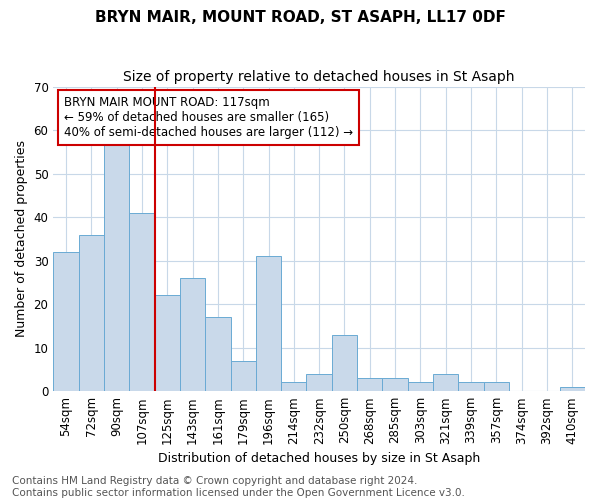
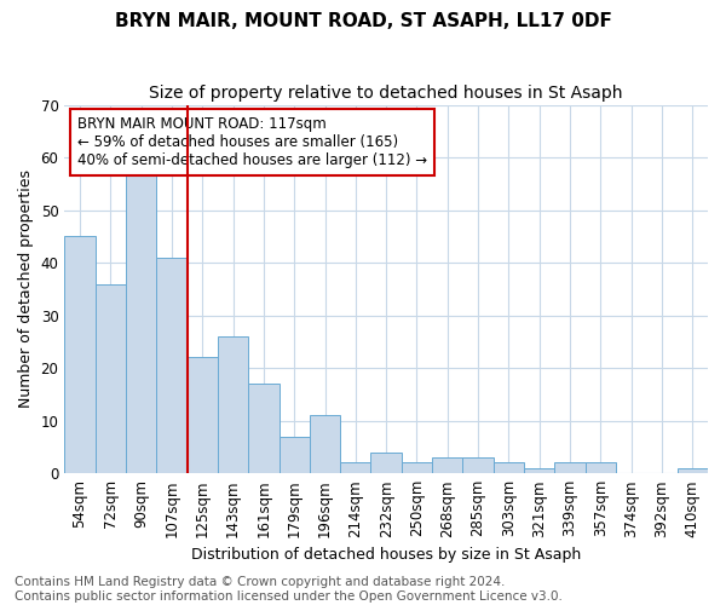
54sqm: 32 -> 45
196sqm: 31 -> 11
250sqm: 13 -> 2
321sqm: 4 -> 1
